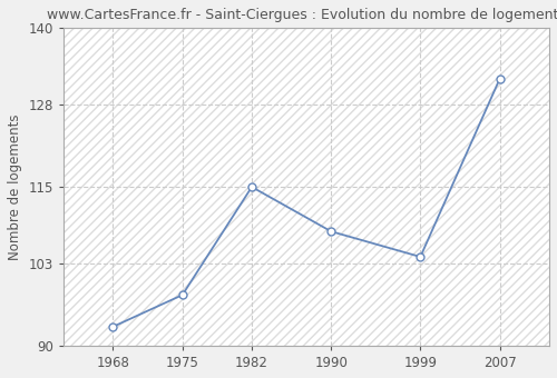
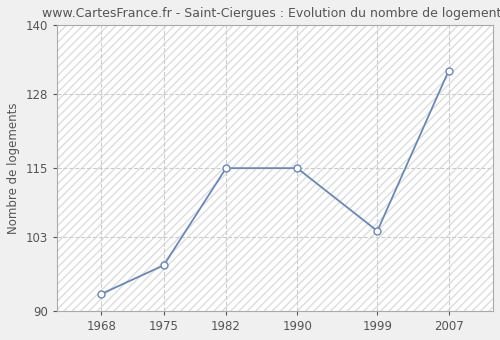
1990: 108 -> 115
